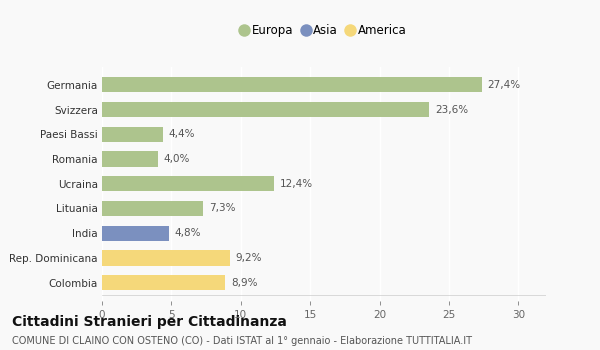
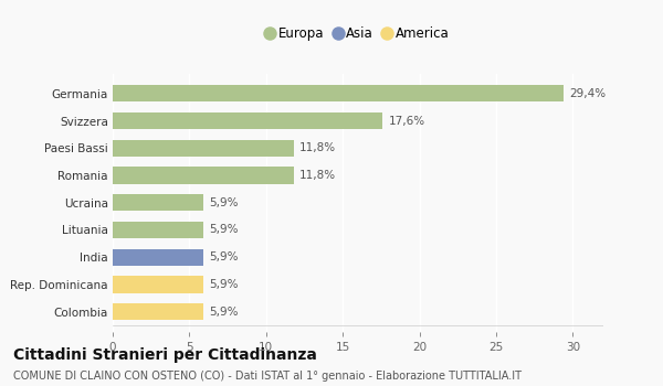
Germania: 27,4% -> 29,4%
Svizzera: 23,6% -> 17,6%
Paesi Bassi: 4,4% -> 11,8%
Romania: 4,0% -> 11,8%
Ucraina: 12,4% -> 5,9%
Lituania: 7,3% -> 5,9%
India: 4,8% -> 5,9%
Rep. Dominicana: 9,2% -> 5,9%
Colombia: 8,9% -> 5,9%
